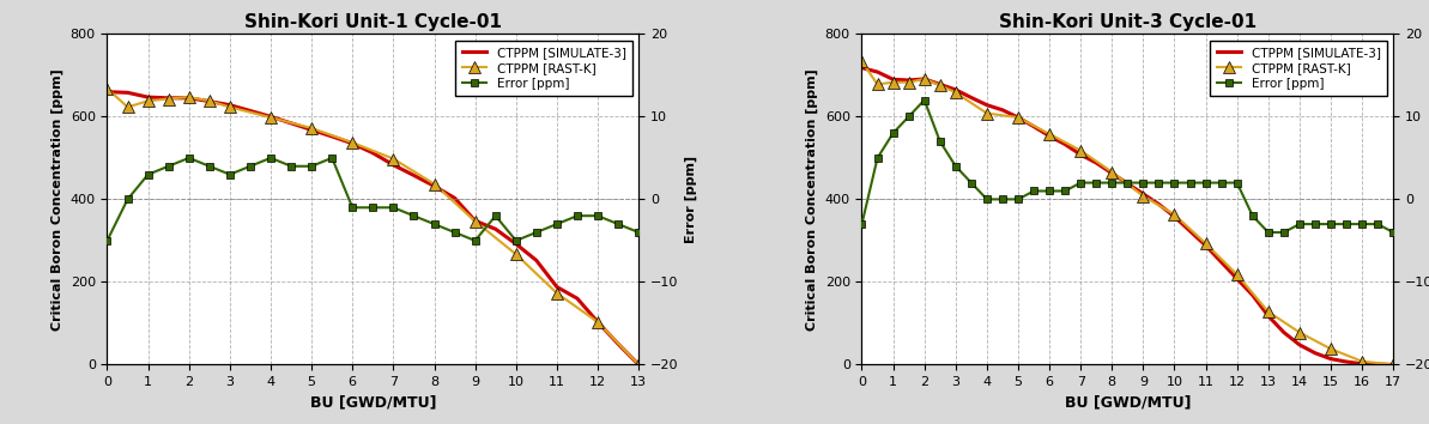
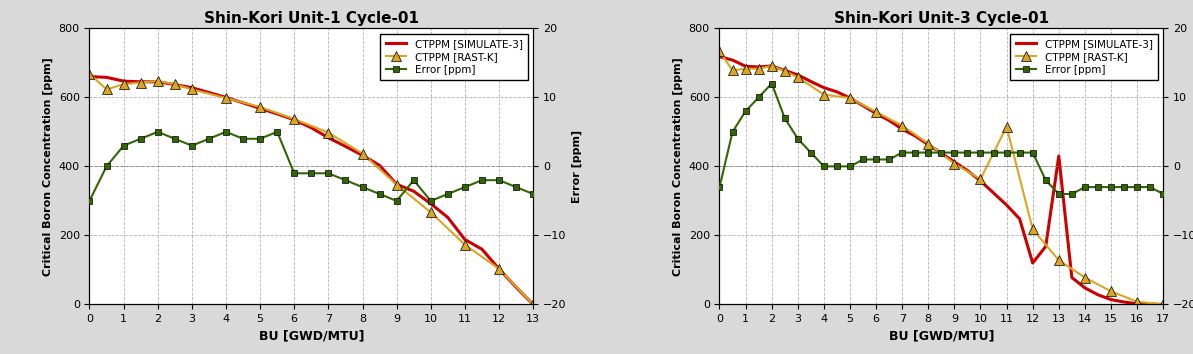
Shin-Kori Unit-3 Cycle-01/CTPPM [RAST-K]/11: 293 -> 515
Shin-Kori Unit-3 Cycle-01/CTPPM [SIMULATE-3]/12: 208 -> 120
Shin-Kori Unit-3 Cycle-01/CTPPM [SIMULATE-3]/13: 118 -> 430
